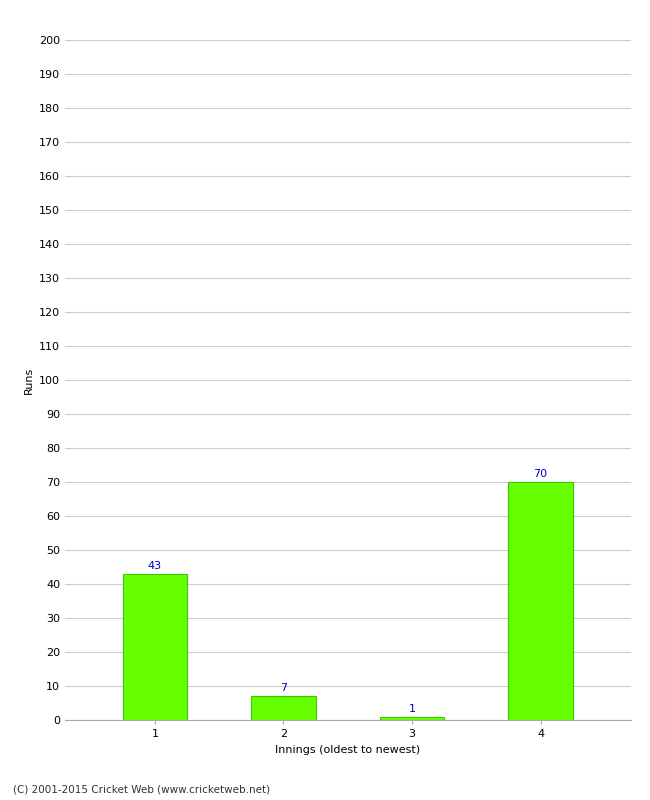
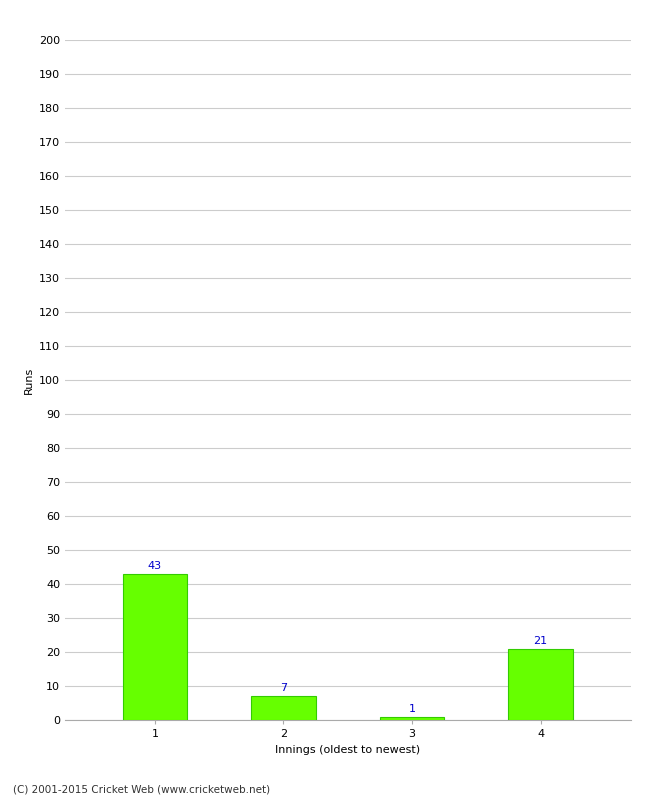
4: 70 -> 21
